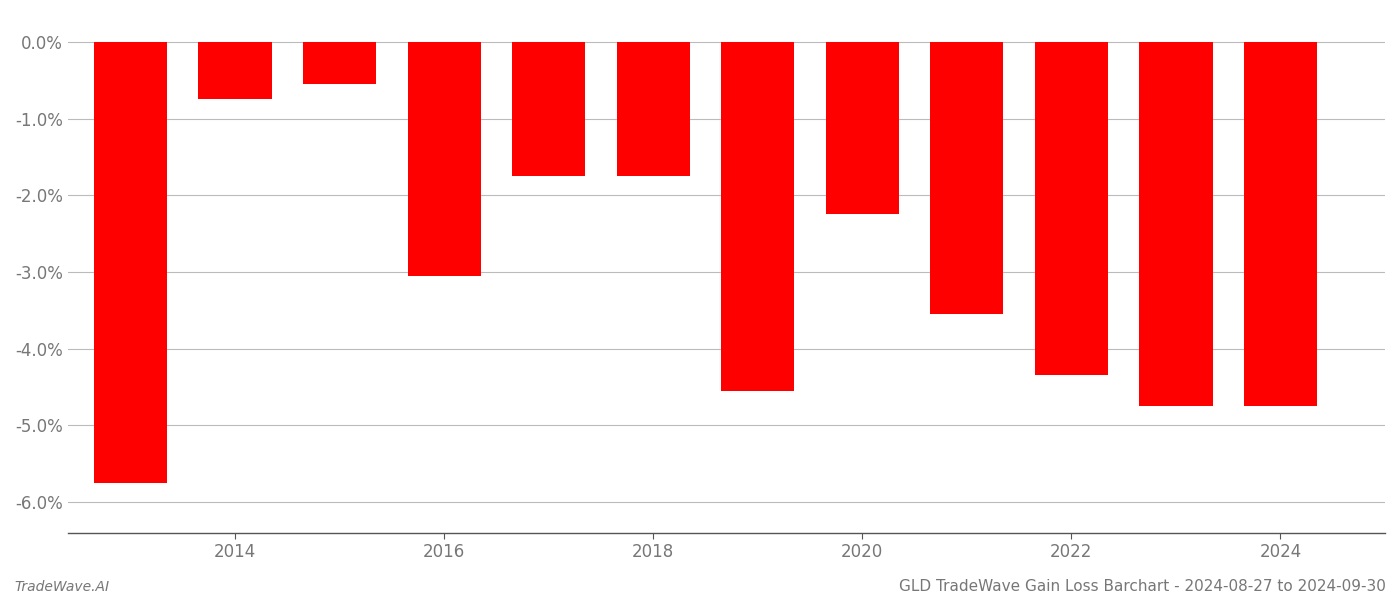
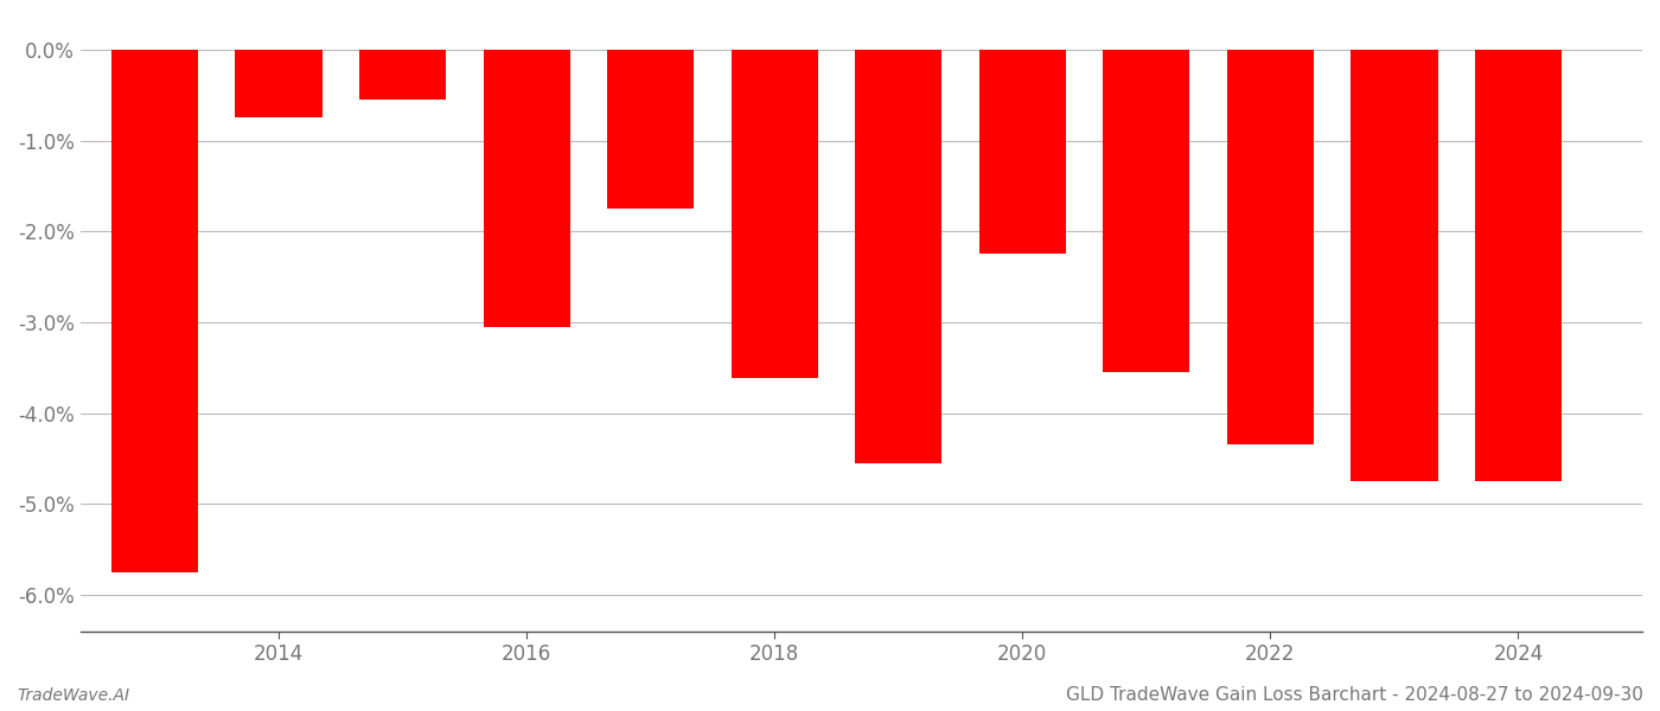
2018: -1.75% -> -3.62%
